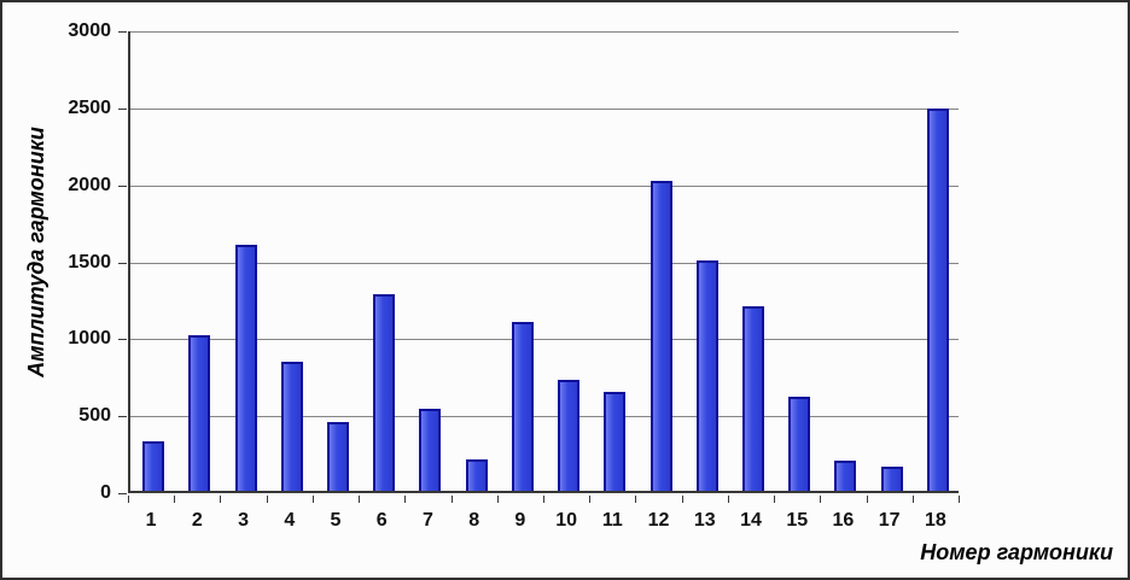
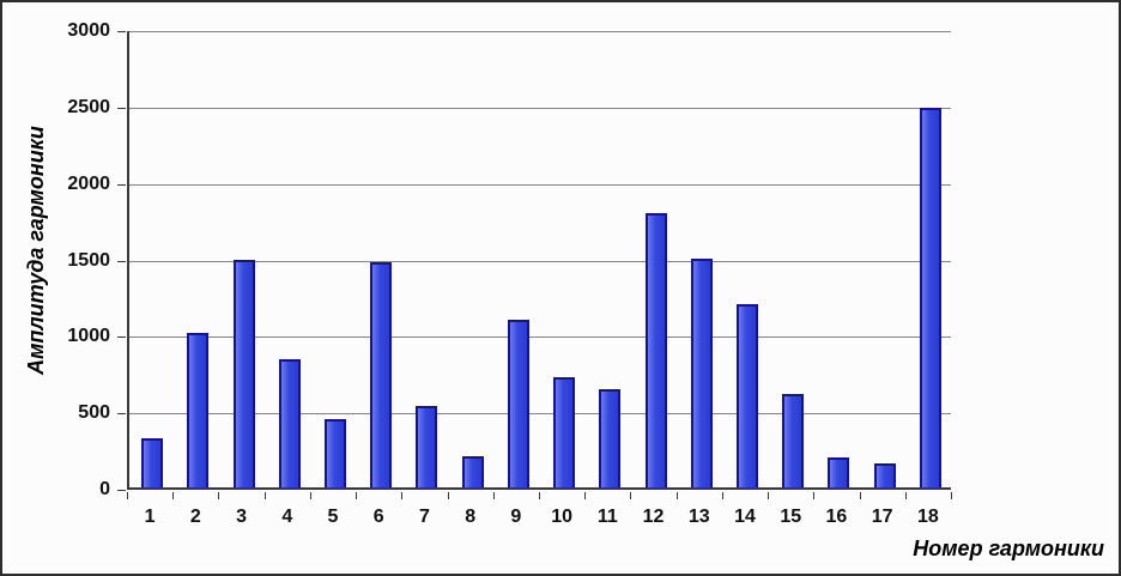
3: 1600 -> 1480
6: 1280 -> 1470
12: 2010 -> 1800
